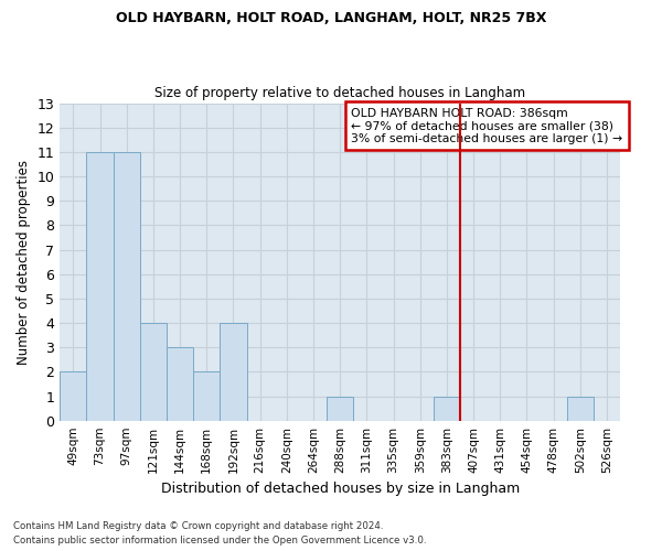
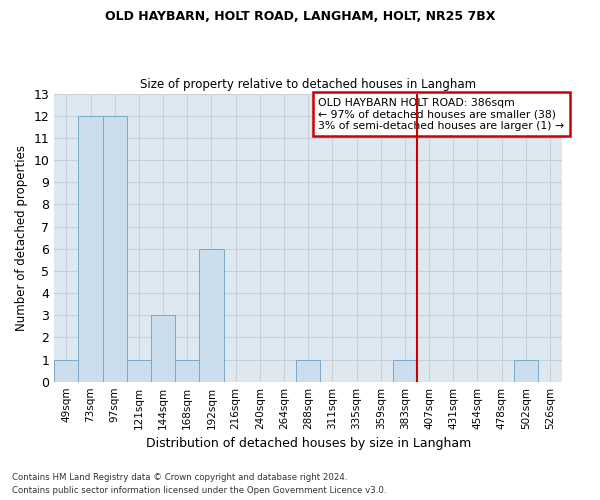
49sqm: 2 -> 1
73sqm: 11 -> 12
97sqm: 11 -> 12
121sqm: 4 -> 1
168sqm: 2 -> 1
192sqm: 4 -> 6
